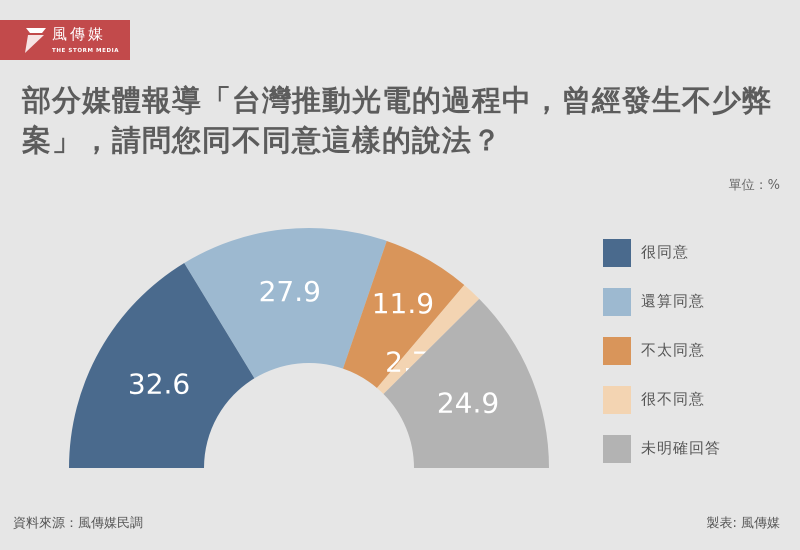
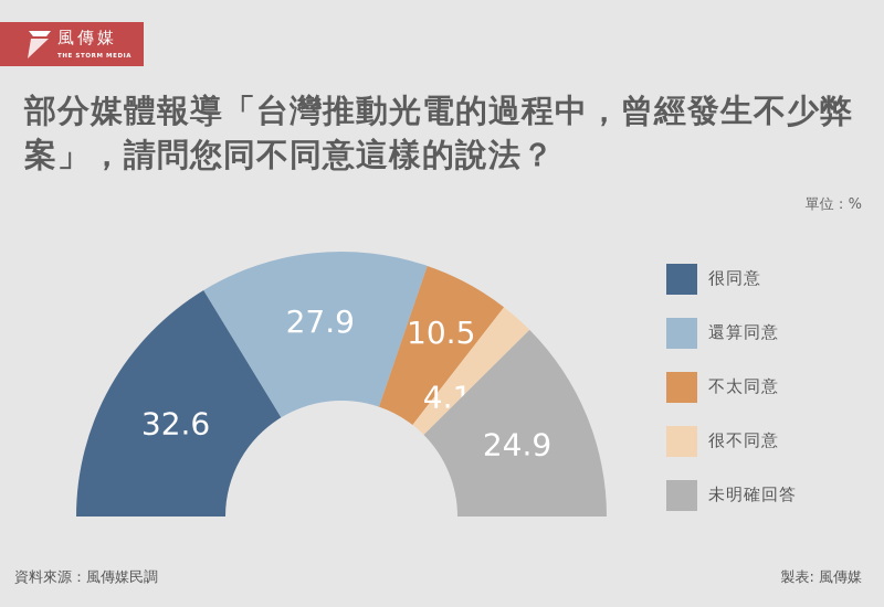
不太同意: 11.9 -> 10.5
很不同意: 2.7 -> 4.1
